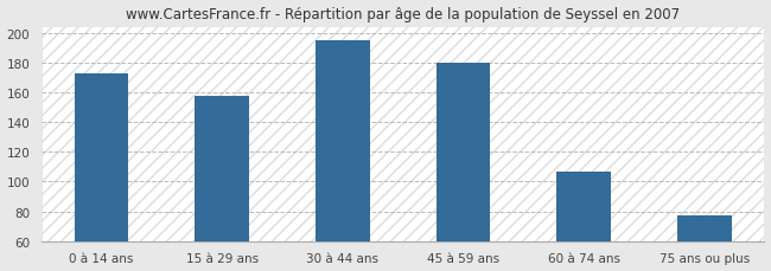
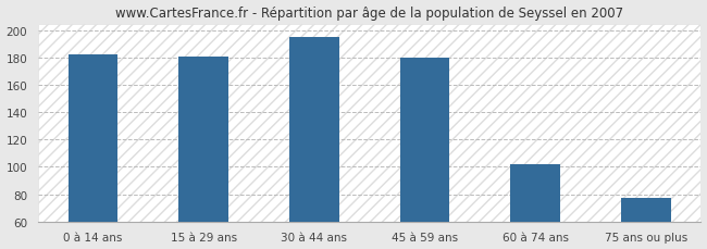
0 à 14 ans: 173 -> 182
15 à 29 ans: 158 -> 181
60 à 74 ans: 107 -> 102
